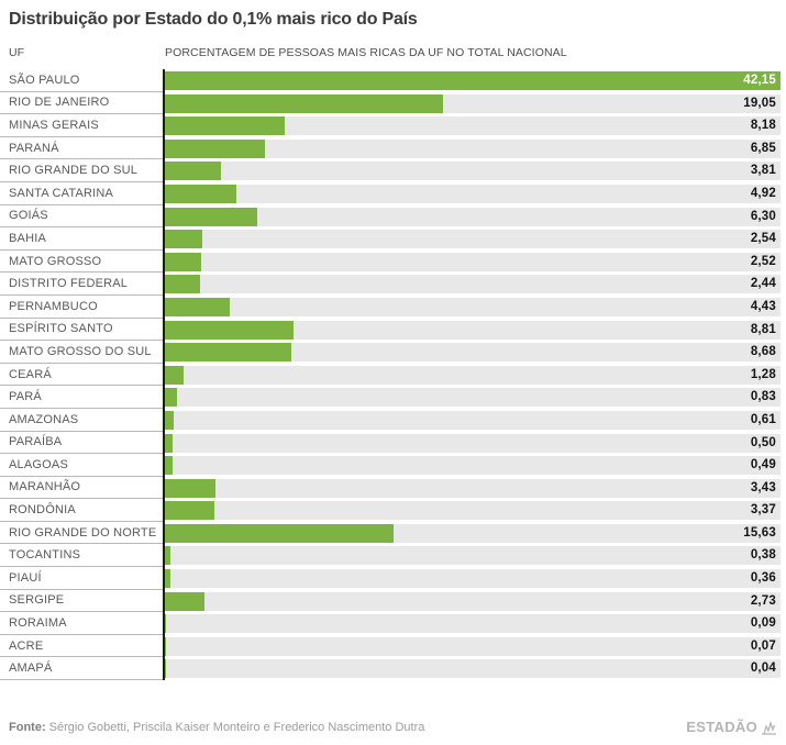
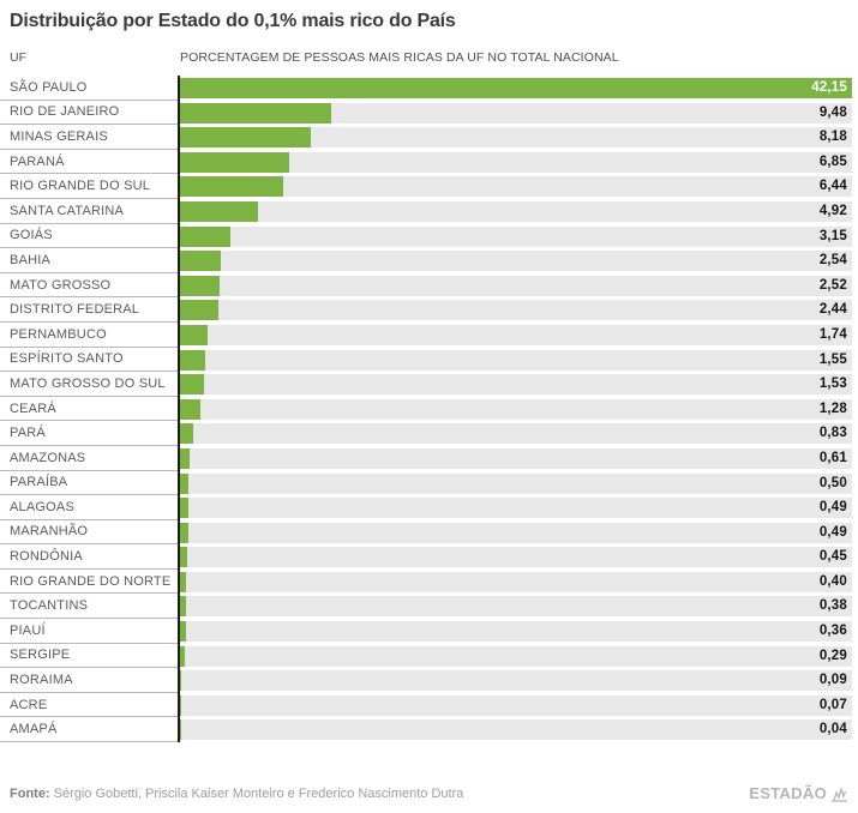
RIO DE JANEIRO: 19,05 -> 9,48
RIO GRANDE DO SUL: 3,81 -> 6,44
GOIÁS: 6,30 -> 3,15
PERNAMBUCO: 4,43 -> 1,74
ESPÍRITO SANTO: 8,81 -> 1,55
MATO GROSSO DO SUL: 8,68 -> 1,53
MARANHÃO: 3,43 -> 0,49
RONDÔNIA: 3,37 -> 0,45
RIO GRANDE DO NORTE: 15,63 -> 0,40
SERGIPE: 2,73 -> 0,29
